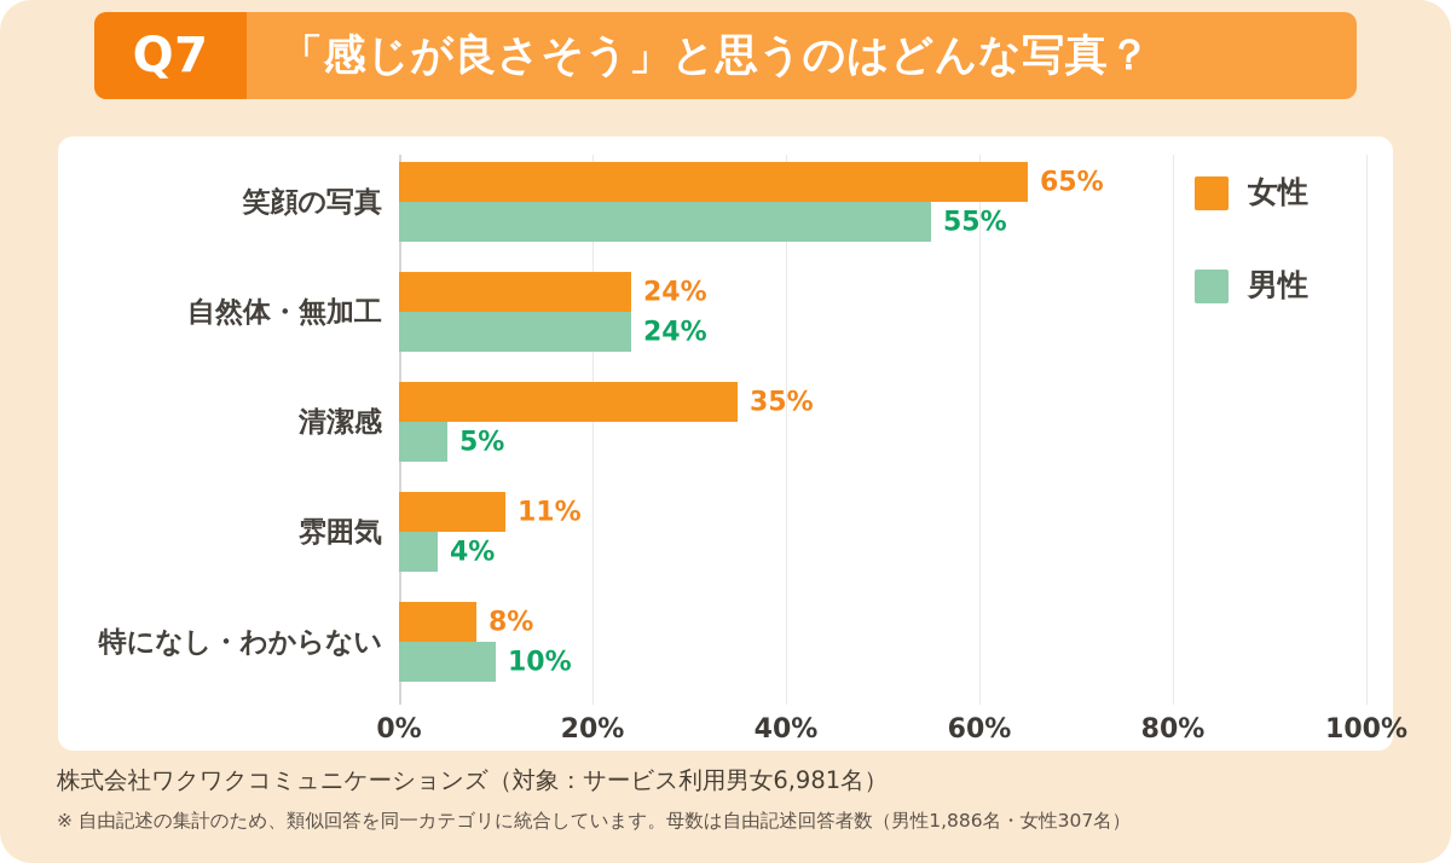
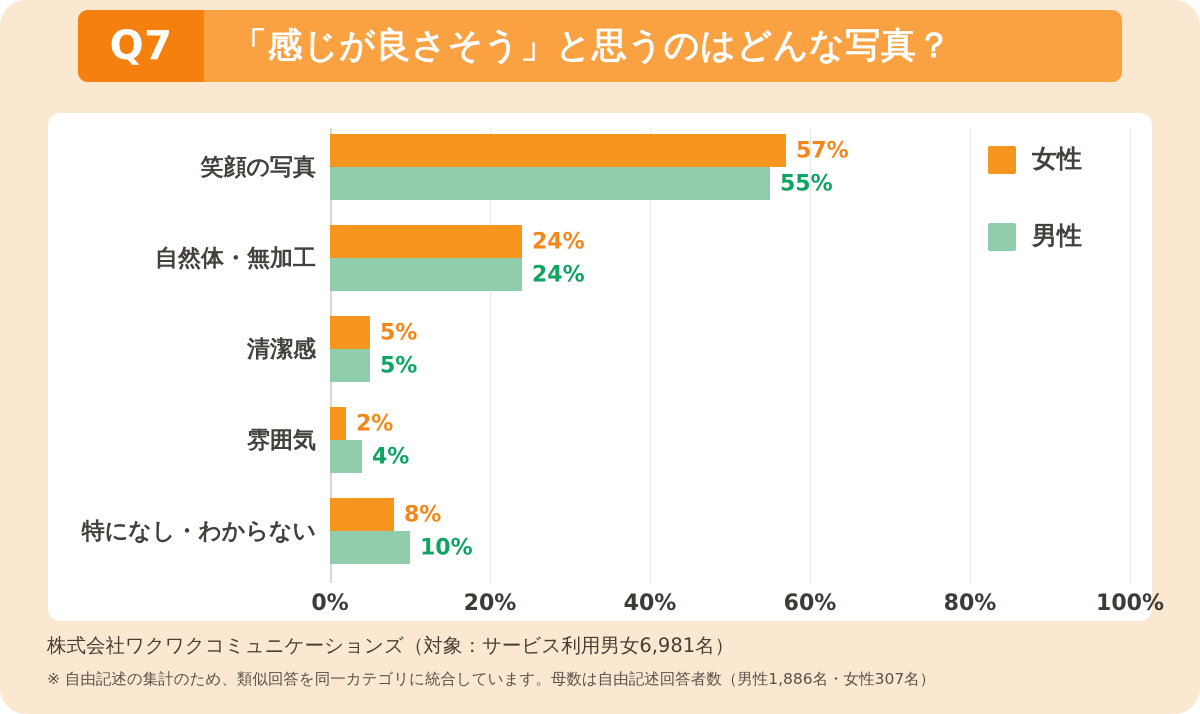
女性/笑顔の写真: 65% -> 57%
女性/清潔感: 35% -> 5%
女性/雰囲気: 11% -> 2%
